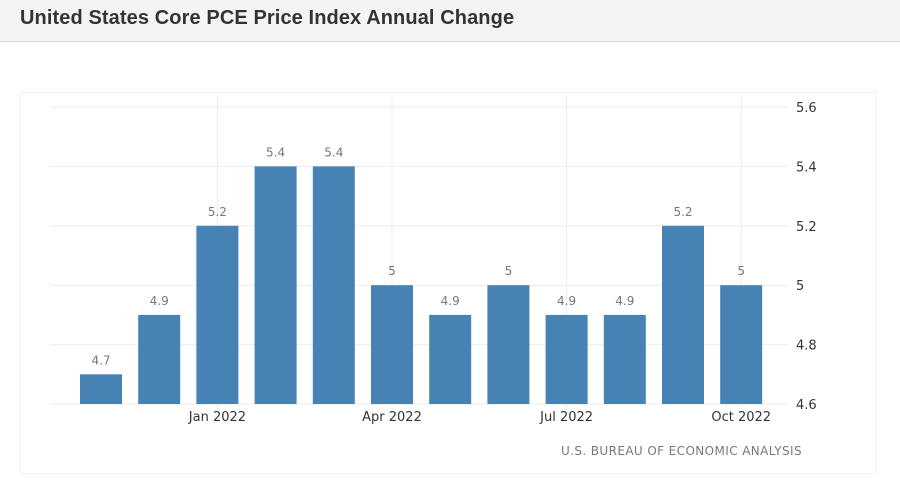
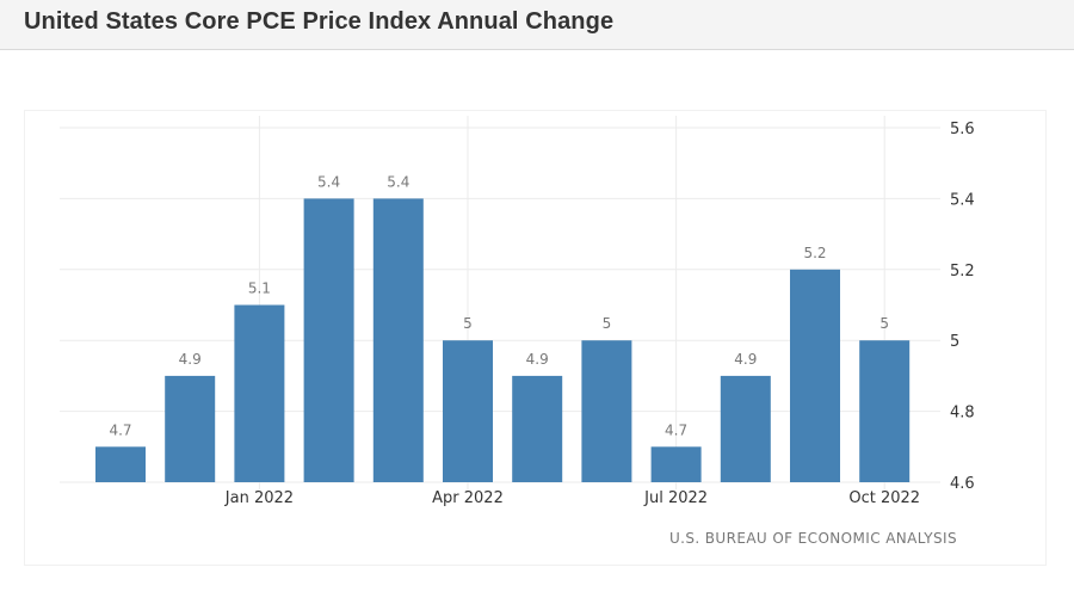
Jan 2022: 5.2 -> 5.1
Jul 2022: 4.9 -> 4.7
